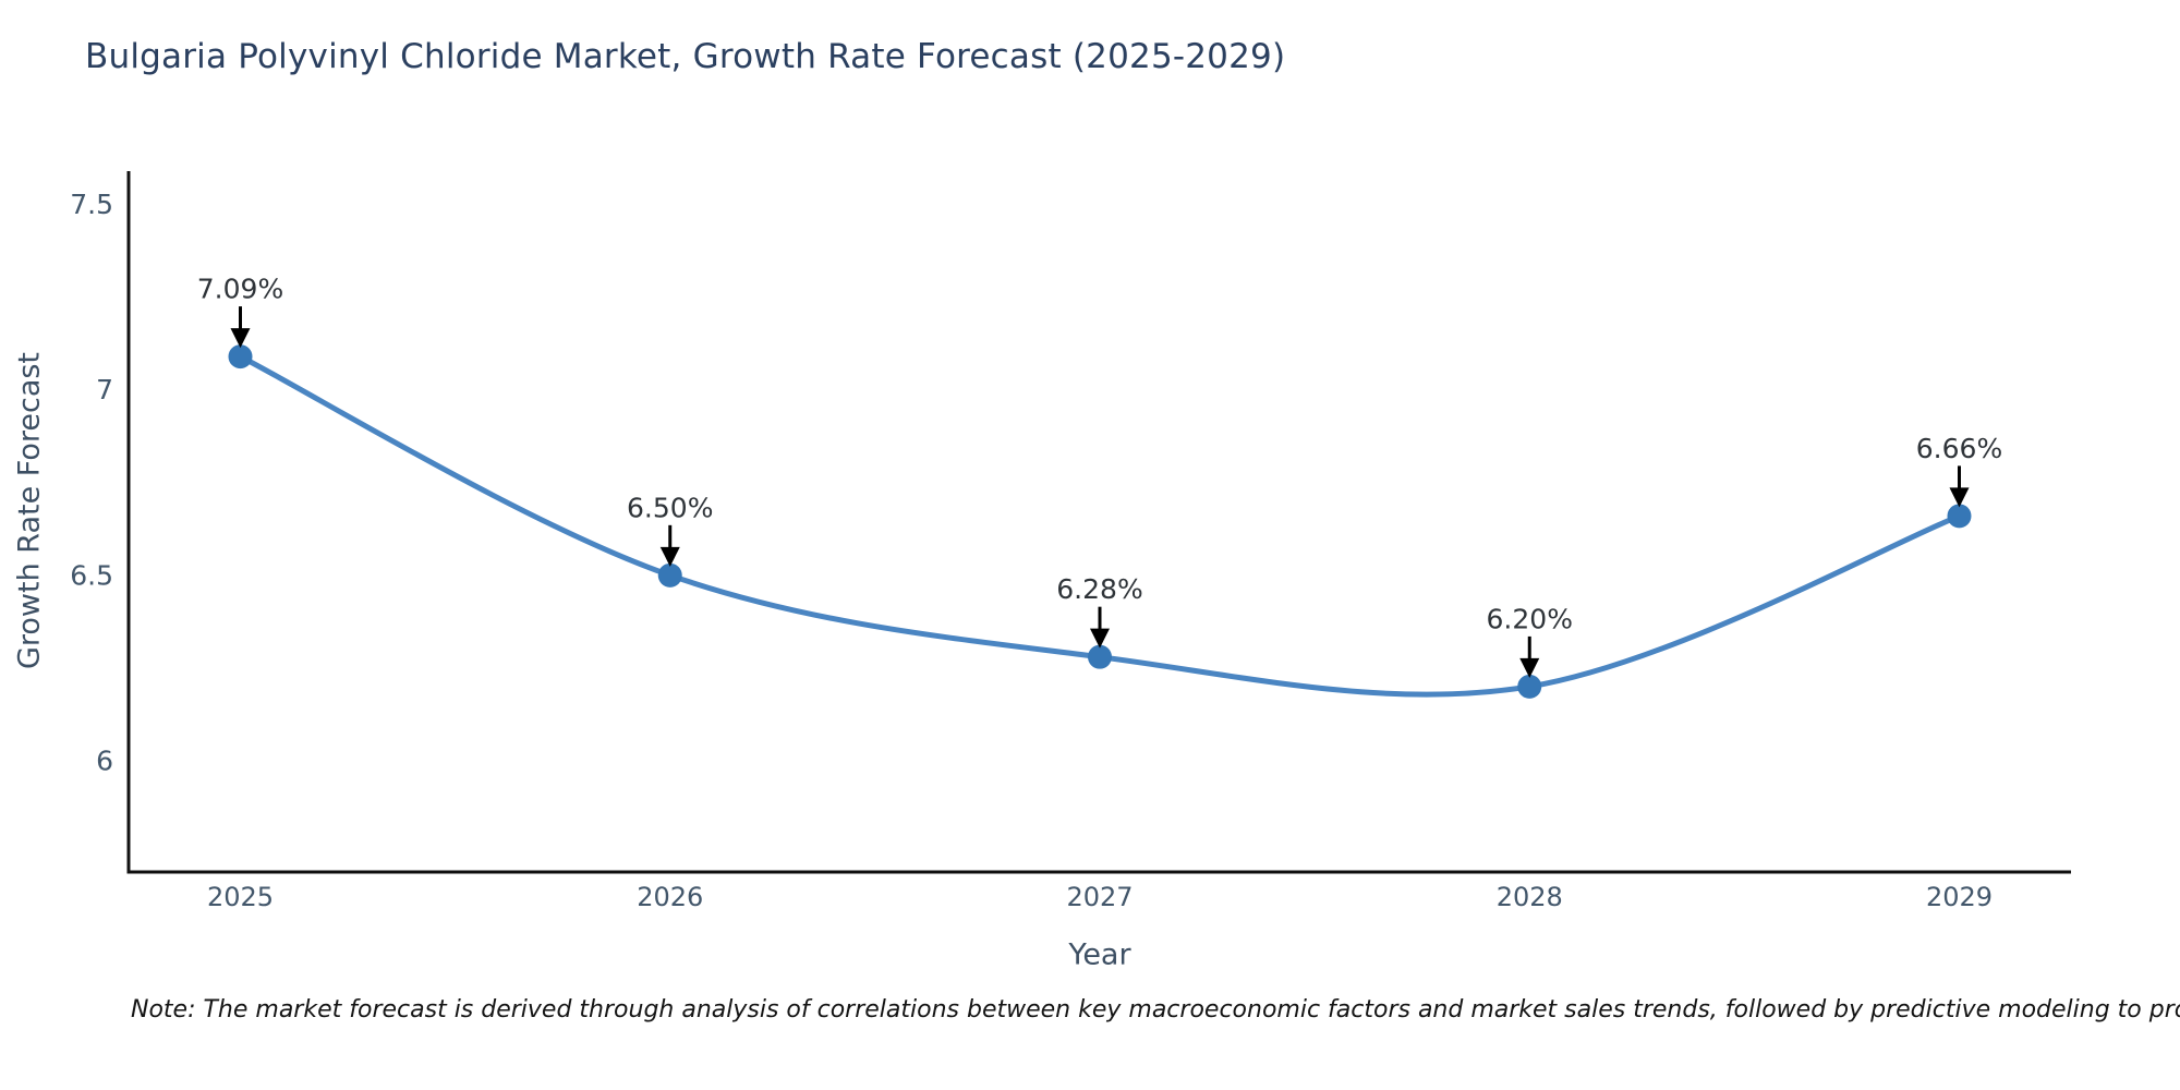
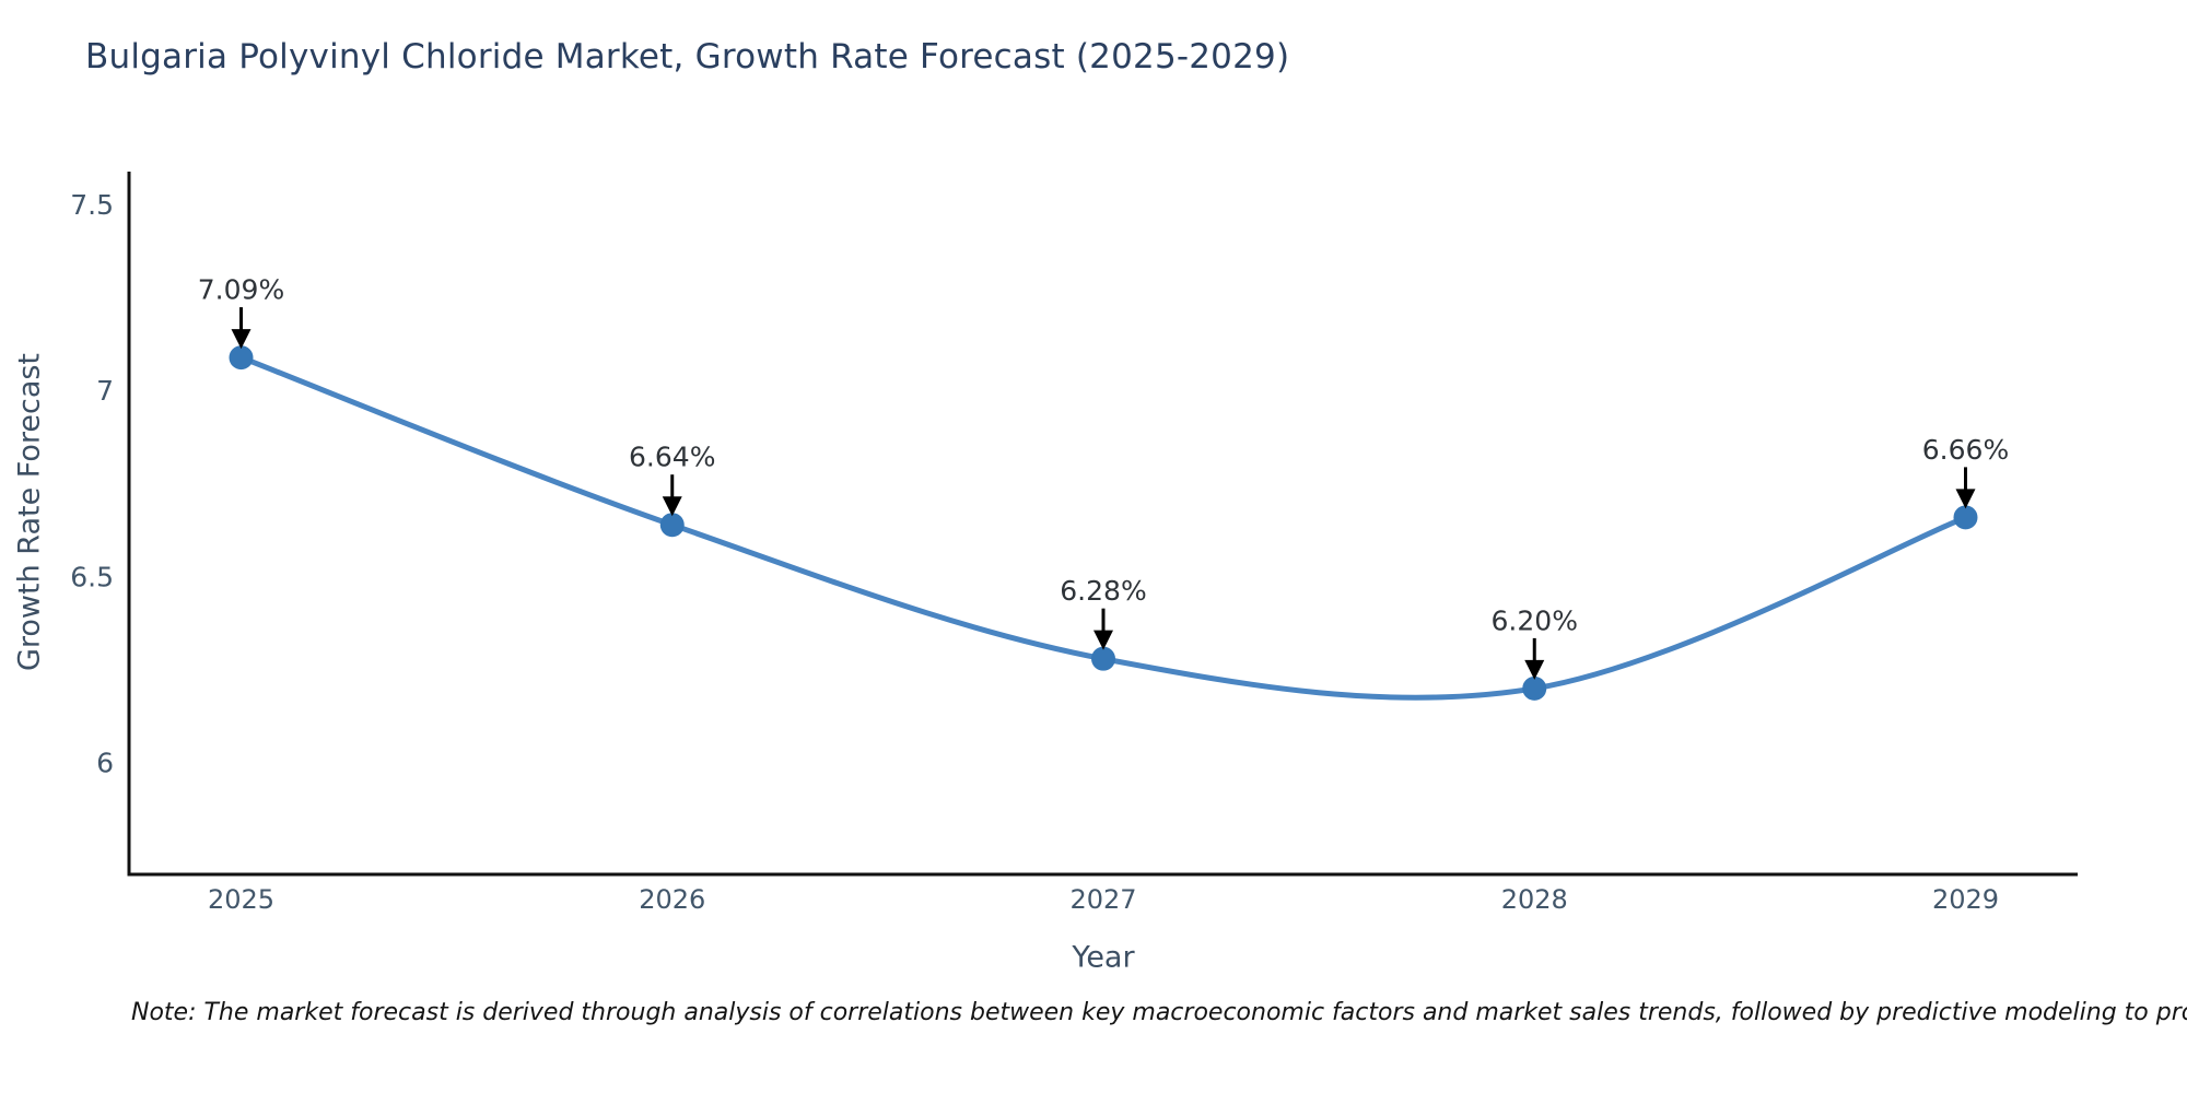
2026: 6.50% -> 6.64%
